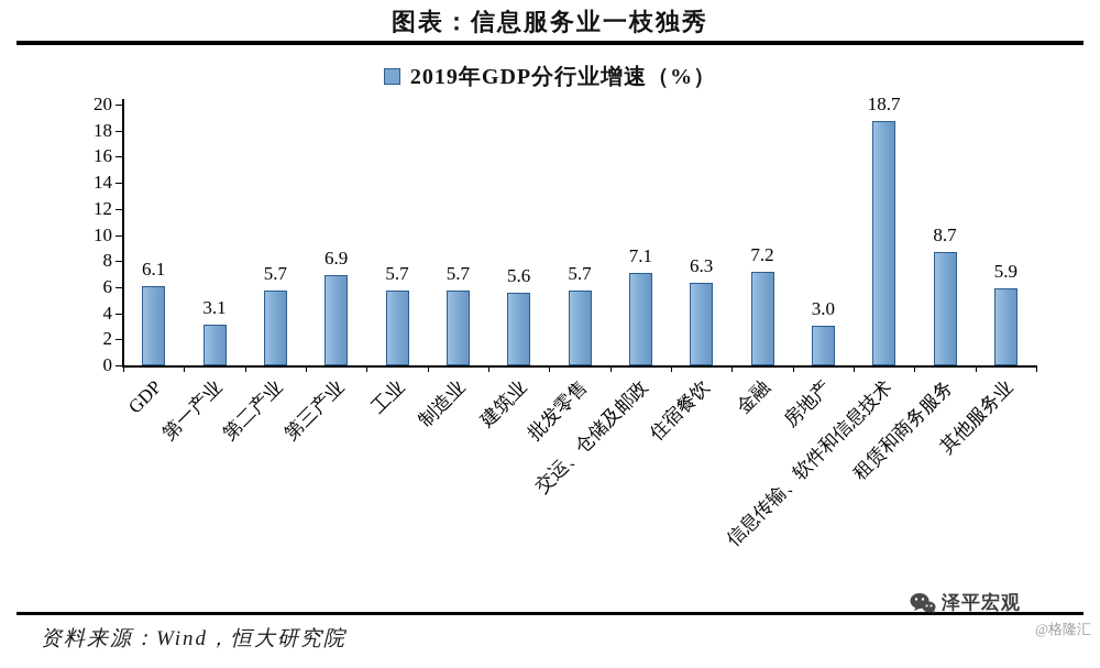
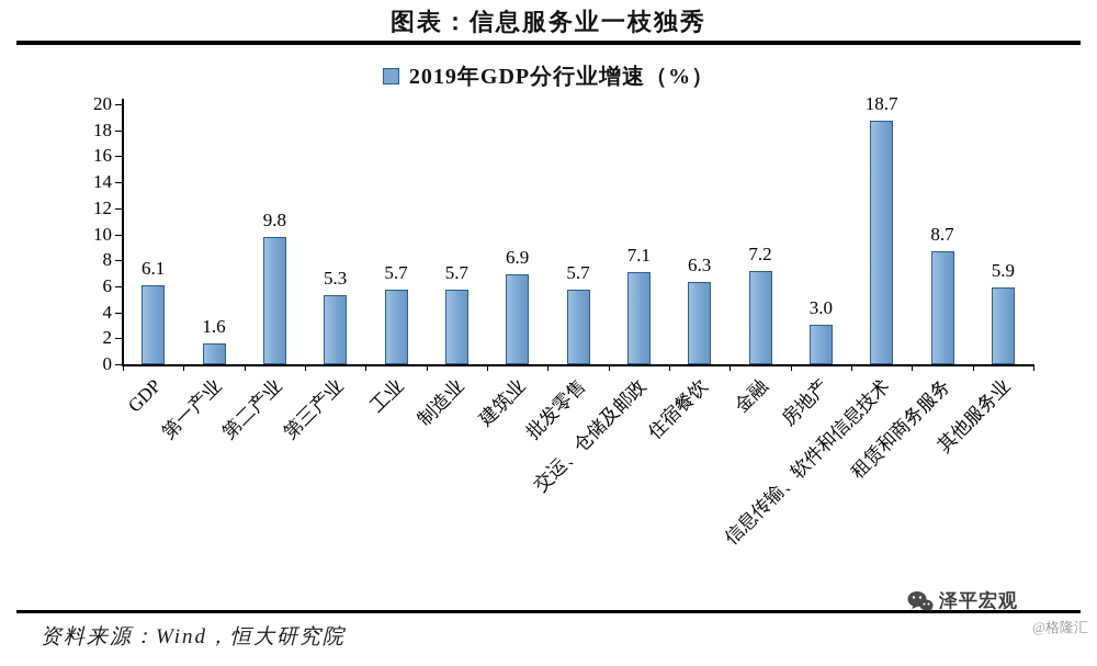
第一产业: 3.1 -> 1.6
第二产业: 5.7 -> 9.8
第三产业: 6.9 -> 5.3
建筑业: 5.6 -> 6.9
